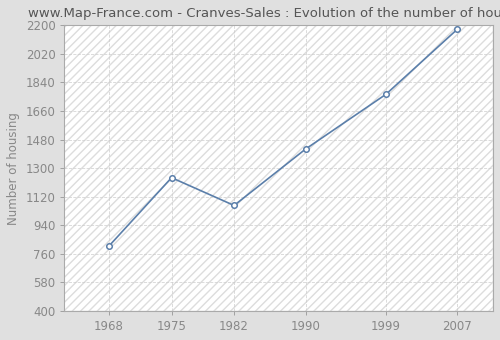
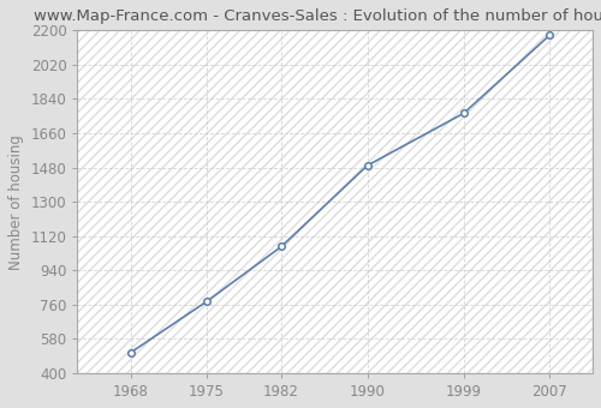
1968: 810 -> 510
1975: 1240 -> 780
1990: 1420 -> 1490
